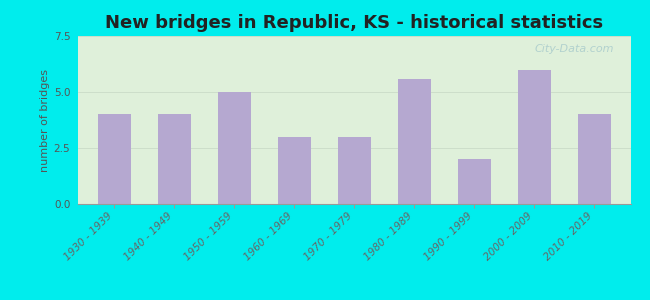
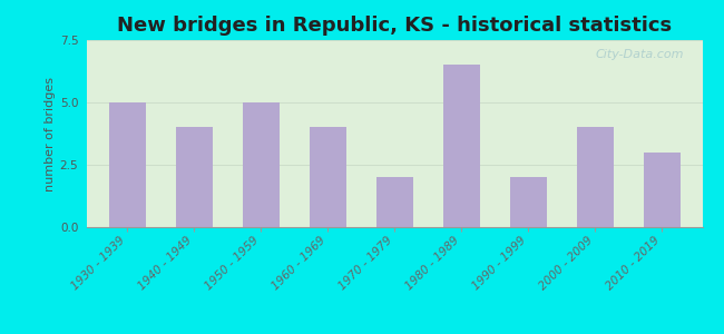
1930 - 1939: 4.0 -> 5.0
1960 - 1969: 3.0 -> 4.0
1970 - 1979: 3.0 -> 2.0
1980 - 1989: 5.6 -> 6.5
2000 - 2009: 6.0 -> 4.0
2010 - 2019: 4.0 -> 3.0
